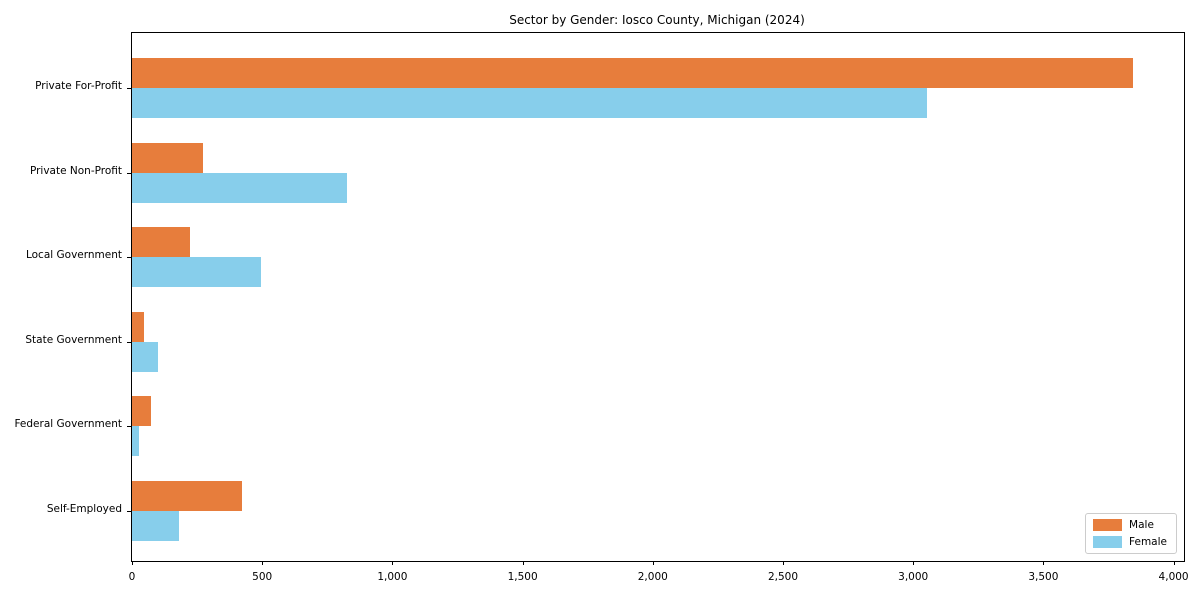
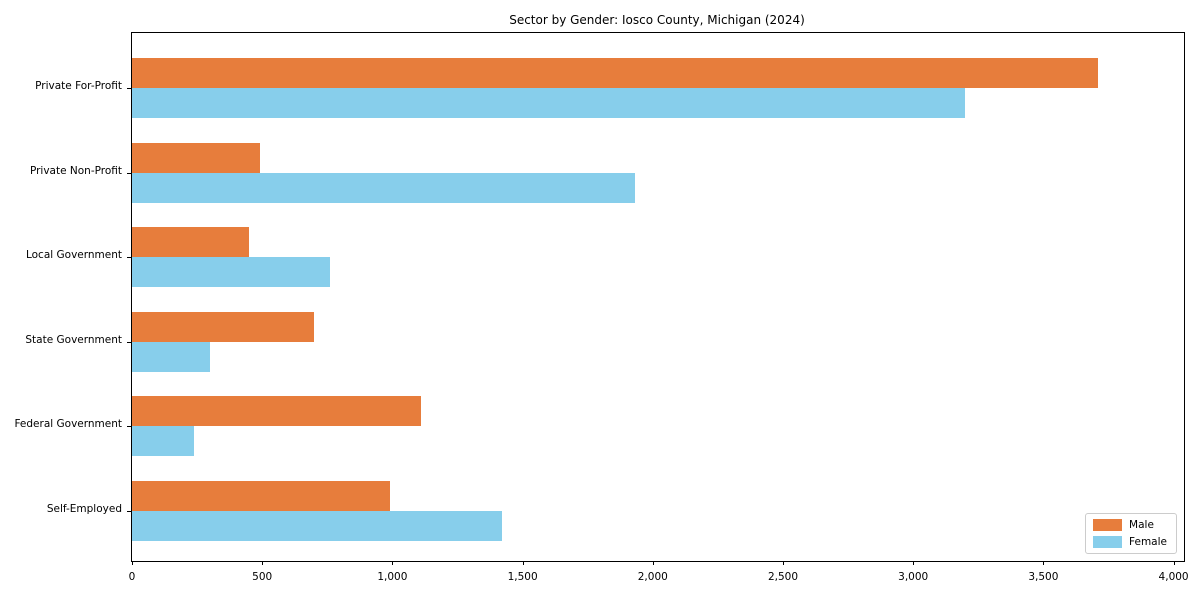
Male/Private For-Profit: 3840 -> 3710
Female/Private For-Profit: 3050 -> 3200
Male/Private Non-Profit: 270 -> 490
Female/Private Non-Profit: 830 -> 1930
Male/Local Government: 220 -> 450
Female/Local Government: 500 -> 760
Male/State Government: 50 -> 700
Female/State Government: 100 -> 300
Male/Federal Government: 70 -> 1110
Female/Federal Government: 30 -> 240
Male/Self-Employed: 420 -> 990
Female/Self-Employed: 180 -> 1420
